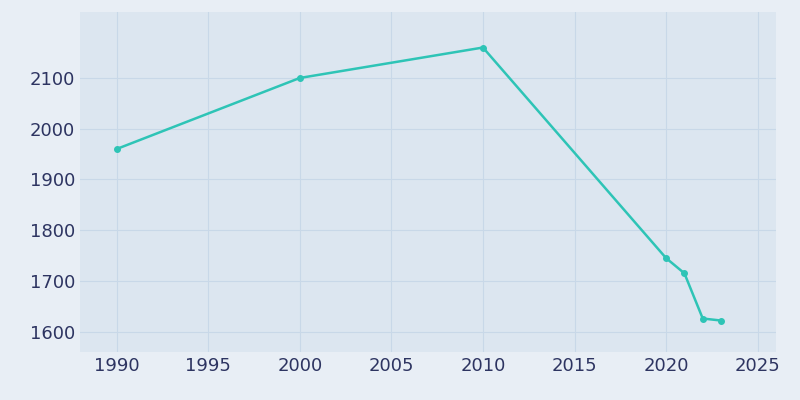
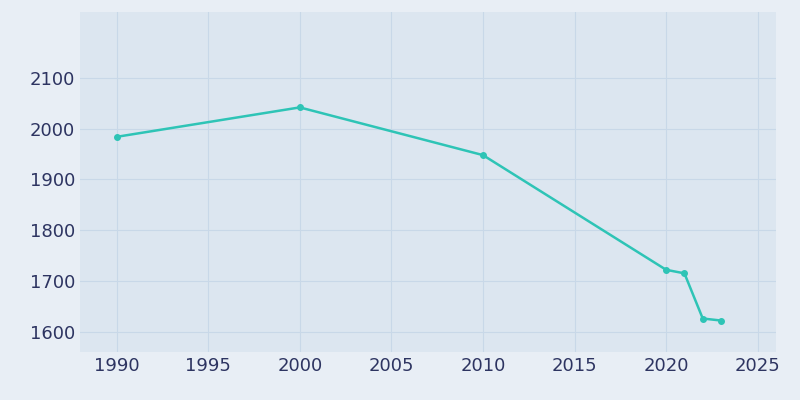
1990: 1960 -> 1984
2000: 2100 -> 2042
2010: 2160 -> 1948
2020: 1745 -> 1722
